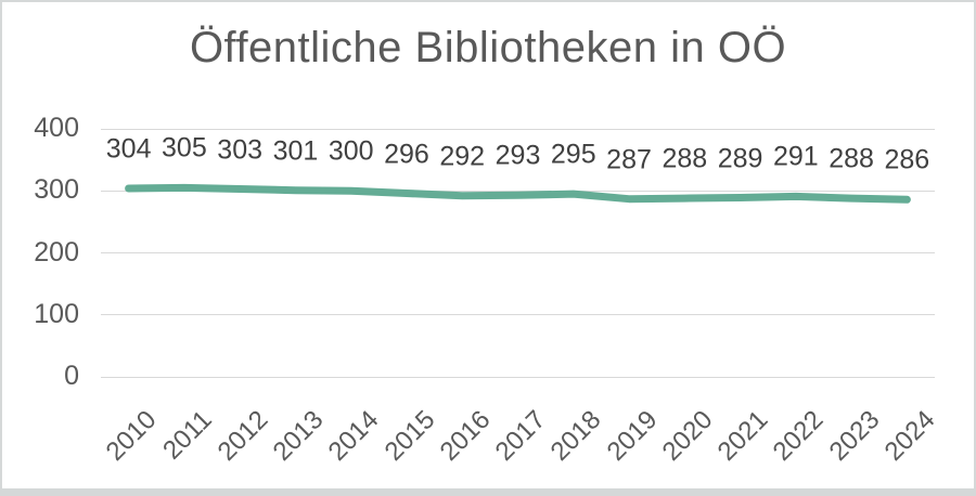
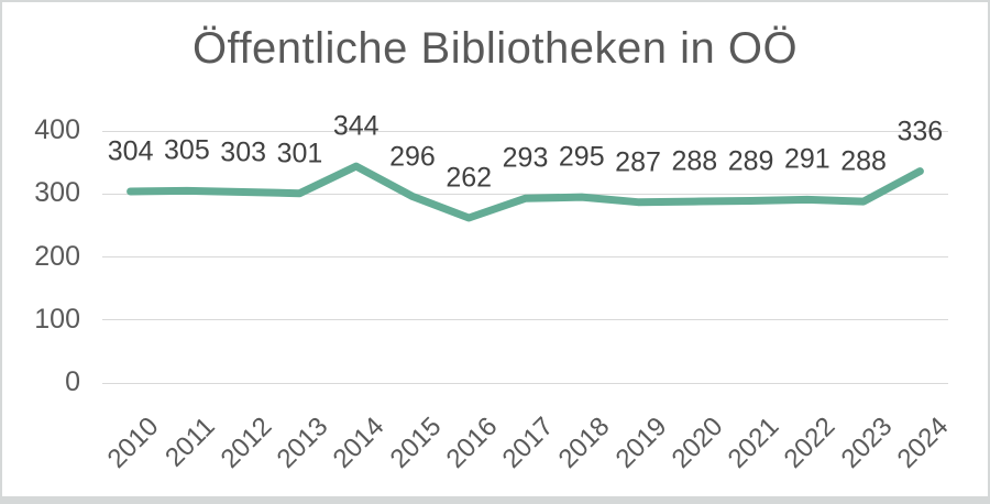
2014: 300 -> 344
2016: 292 -> 262
2024: 286 -> 336
